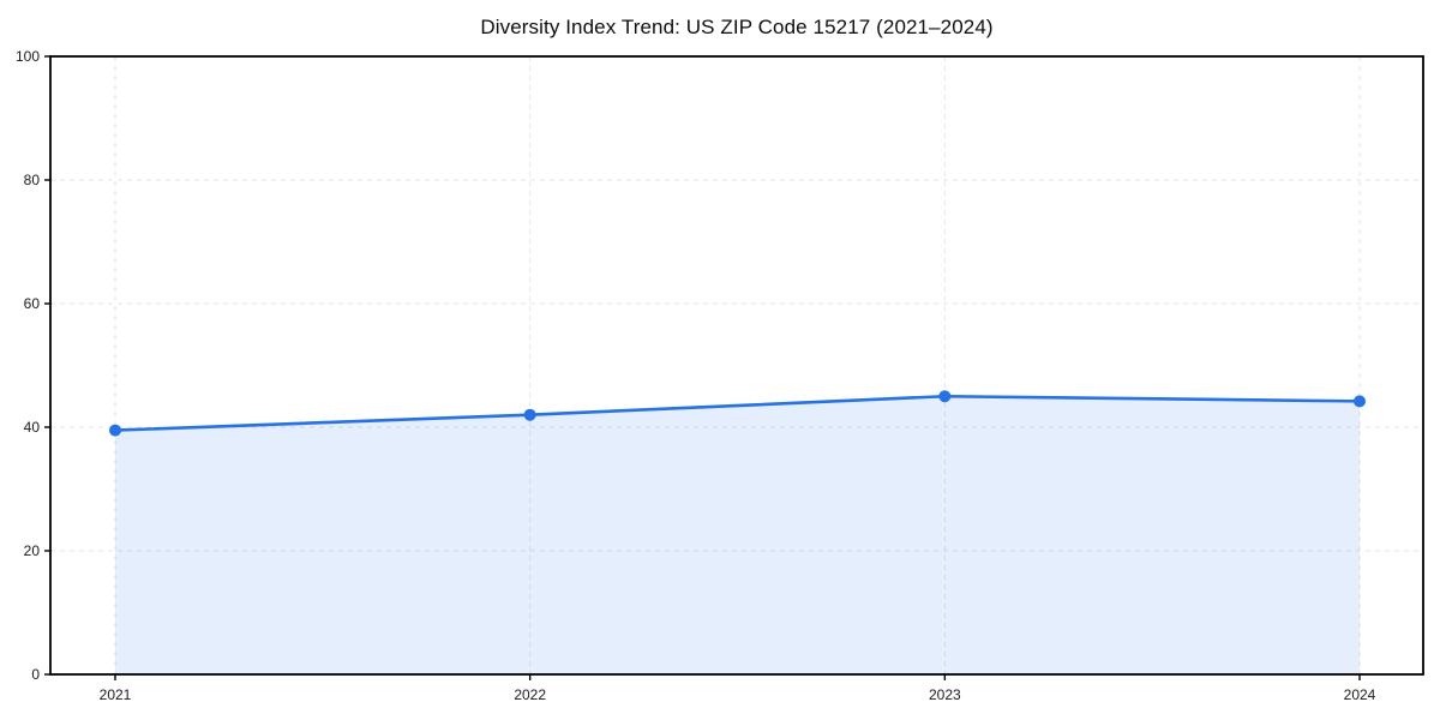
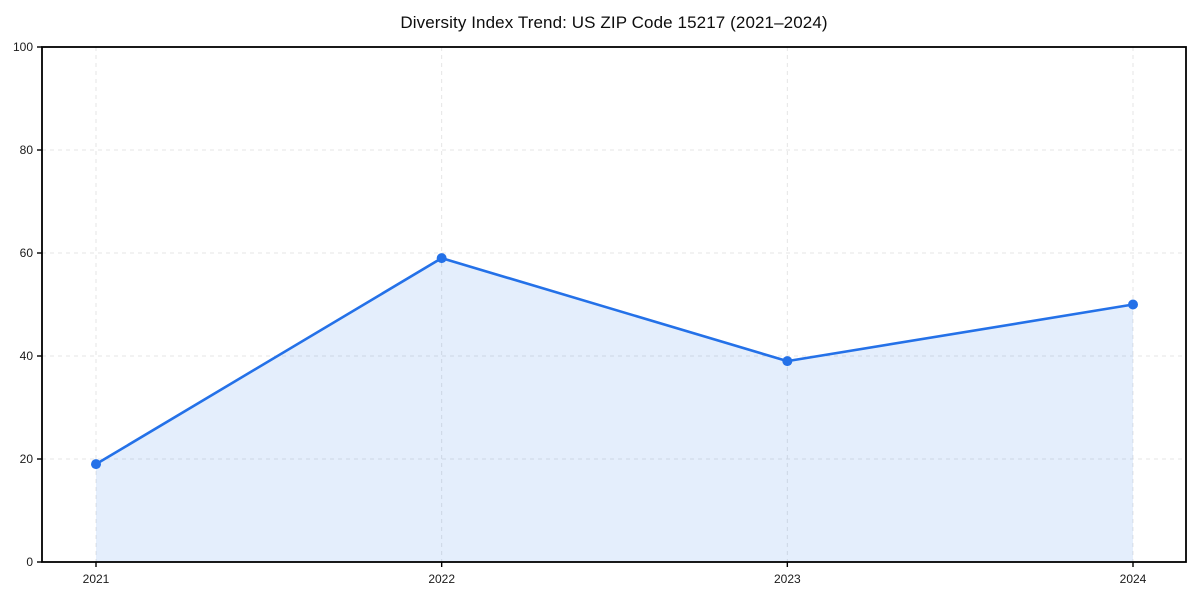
2021: 40 -> 19
2022: 42 -> 59
2023: 45 -> 39
2024: 44 -> 50
